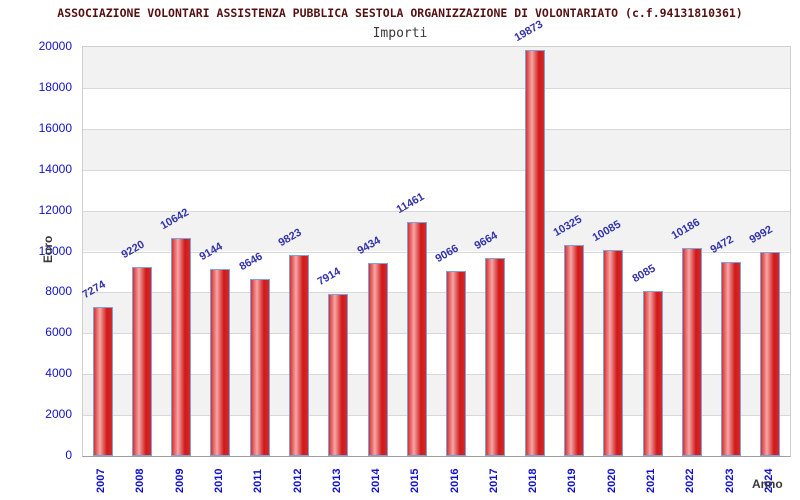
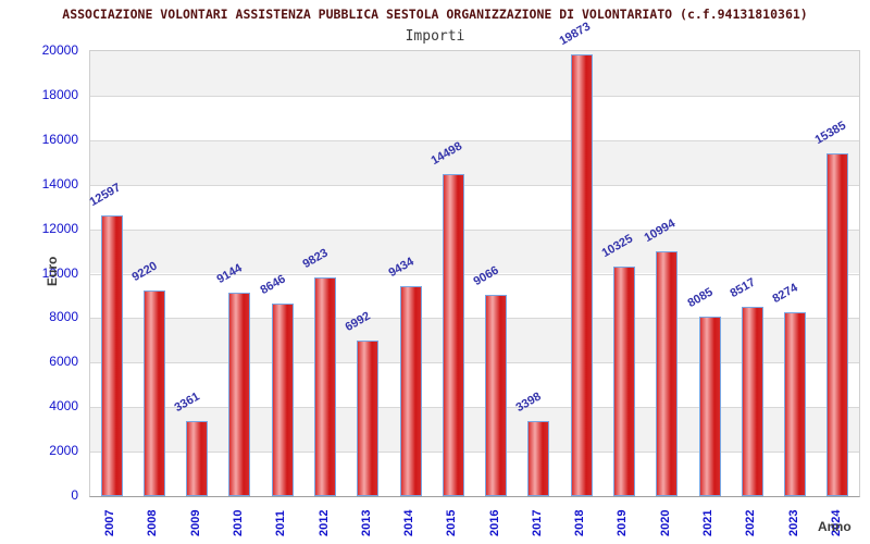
2007: 7274 -> 12597
2009: 10642 -> 3361
2013: 7914 -> 6992
2015: 11461 -> 14498
2017: 9664 -> 3398
2020: 10085 -> 10994
2022: 10186 -> 8517
2023: 9472 -> 8274
2024: 9992 -> 15385
